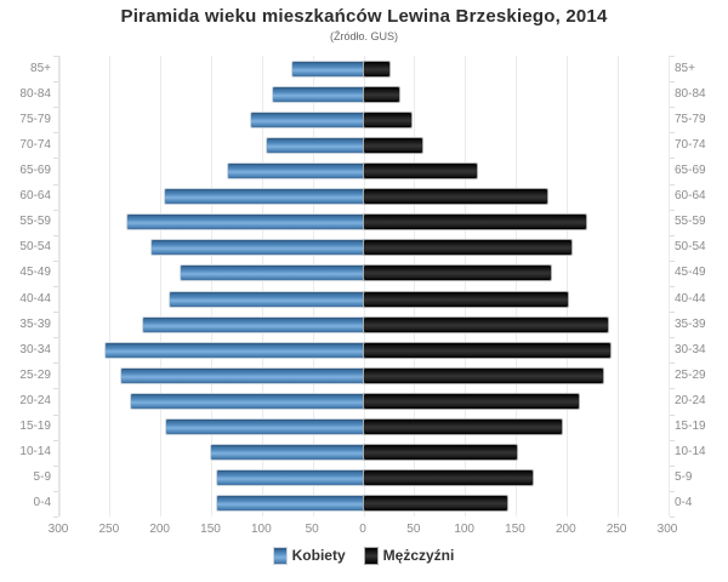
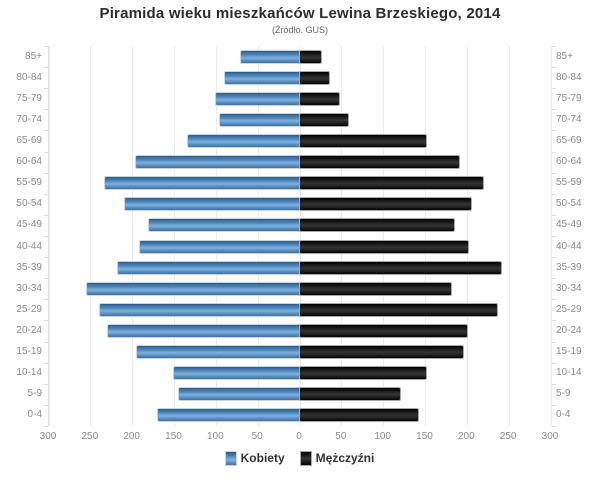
Kobiety/75-79: 110 -> 100
Mężczyźni/65-69: 110 -> 150
Mężczyźni/60-64: 180 -> 190
Mężczyźni/30-34: 240 -> 180
Mężczyźni/20-24: 210 -> 200
Mężczyźni/5-9: 170 -> 120
Kobiety/0-4: 140 -> 170
